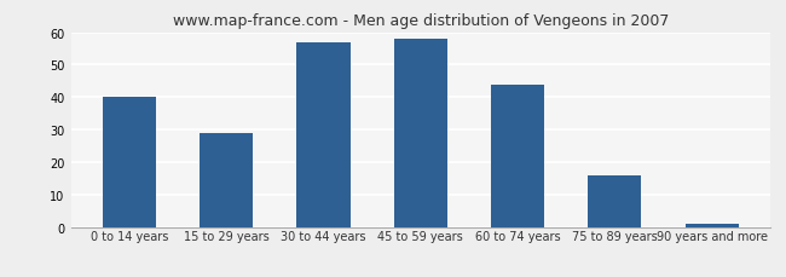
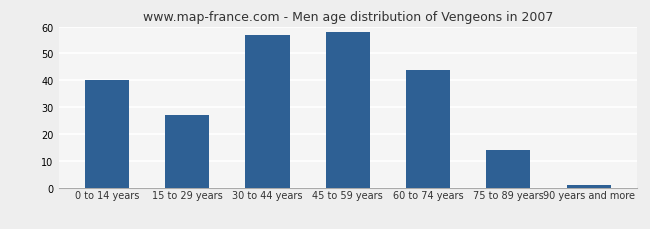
15 to 29 years: 29 -> 27
75 to 89 years: 16 -> 14
